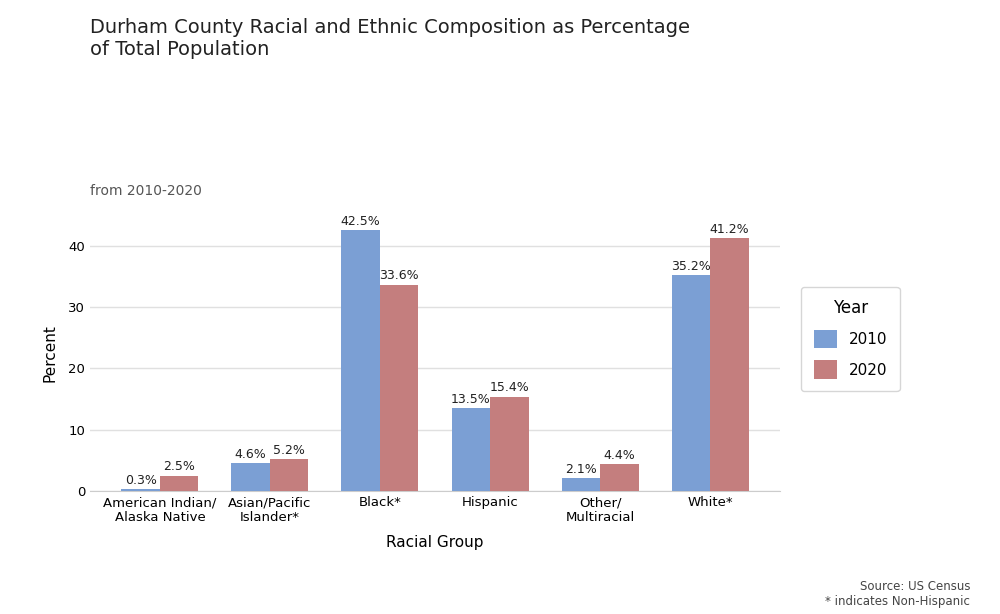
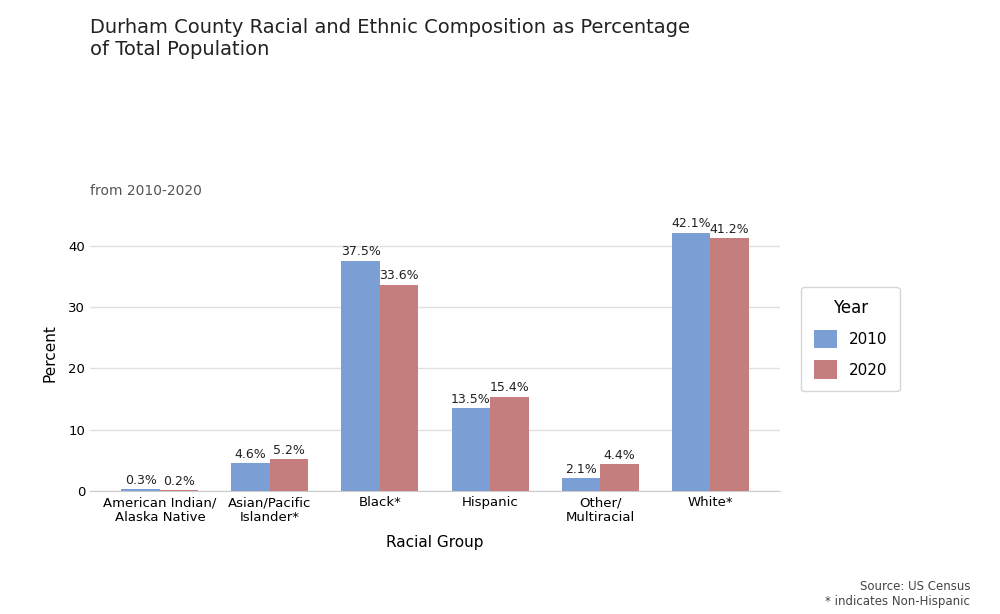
2020/American Indian/ Alaska Native: 2.5% -> 0.2%
2010/Black*: 42.5% -> 37.5%
2010/White*: 35.2% -> 42.1%
